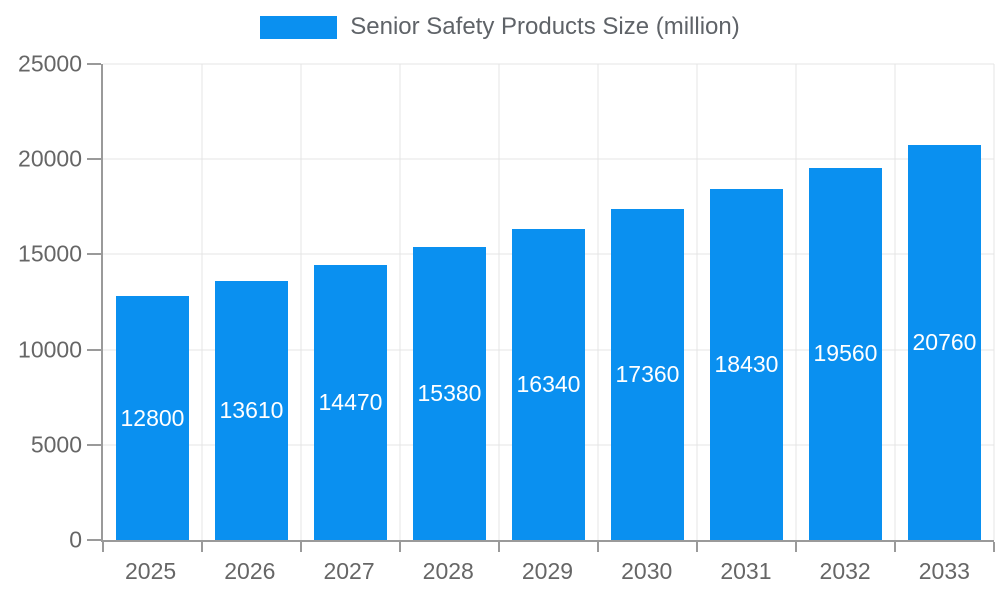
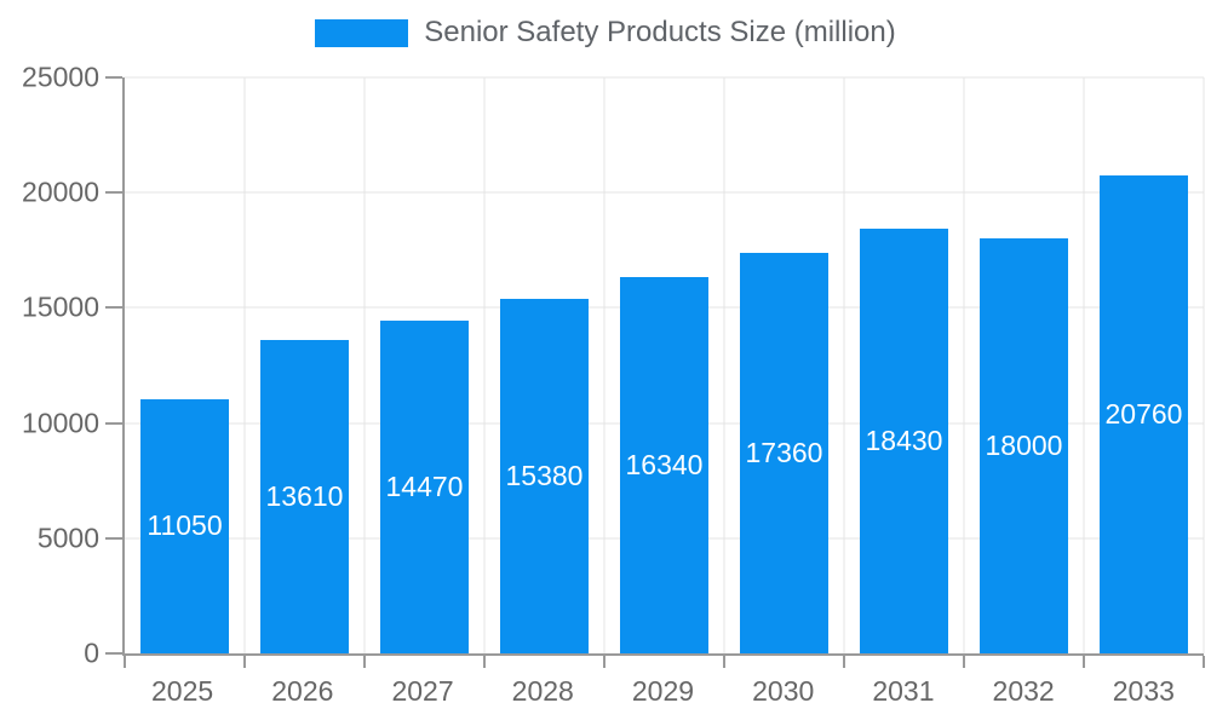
2025: 12800 -> 11050
2032: 19560 -> 18000
